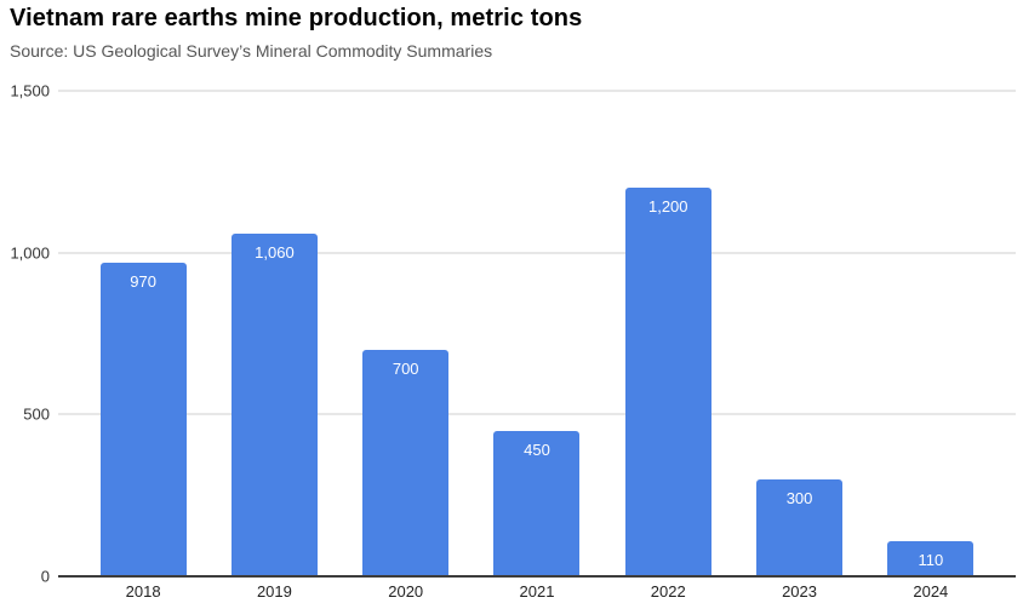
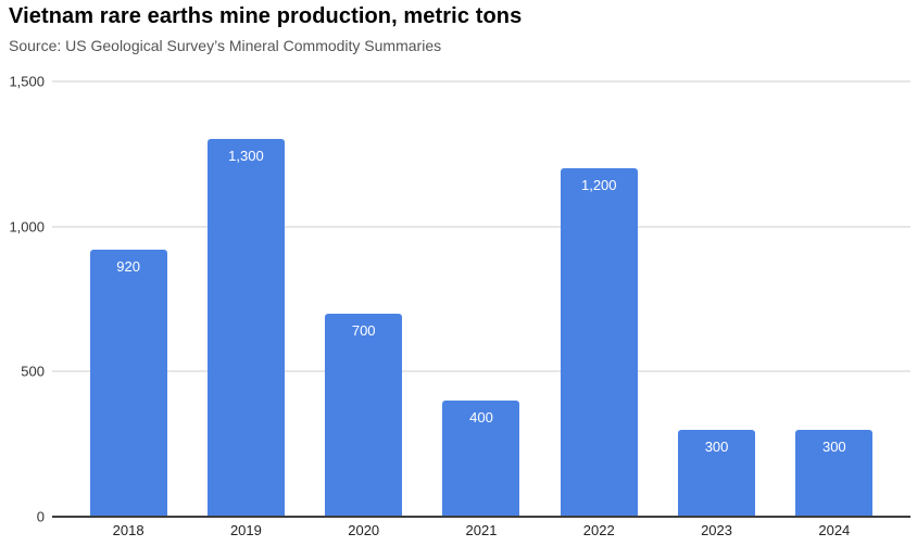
2018: 970 -> 920
2019: 1,060 -> 1,300
2021: 450 -> 400
2024: 110 -> 300
